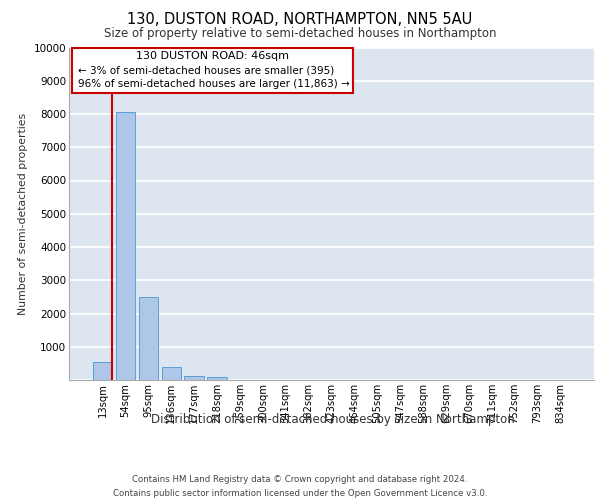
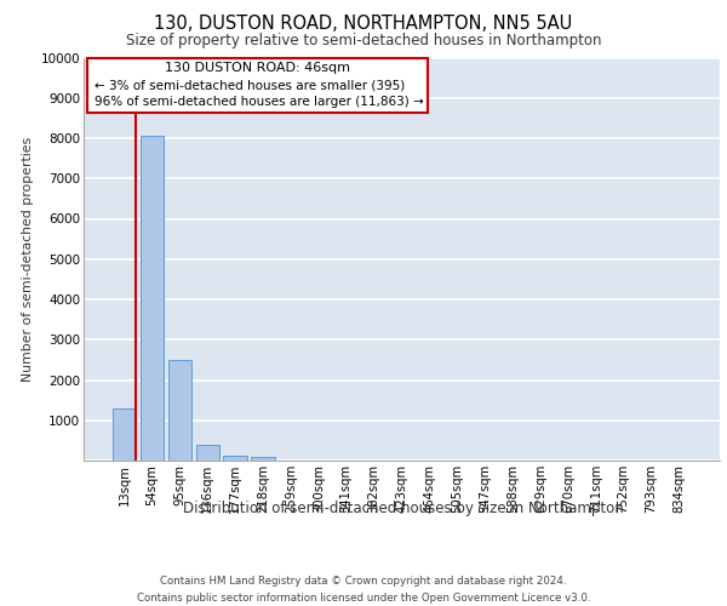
13sqm: 550 -> 1300
